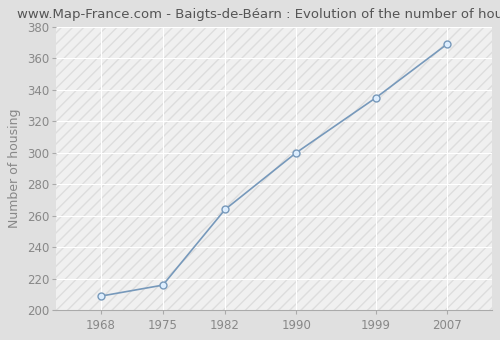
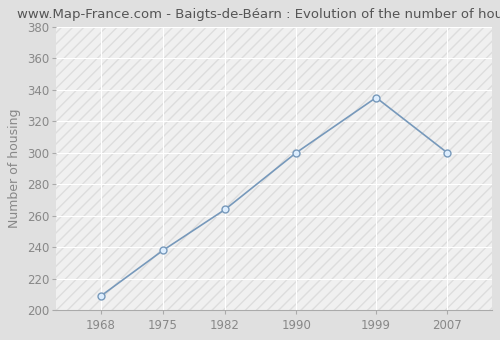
1975: 216 -> 238
2007: 369 -> 300
